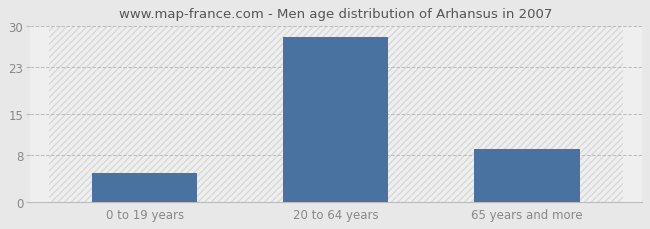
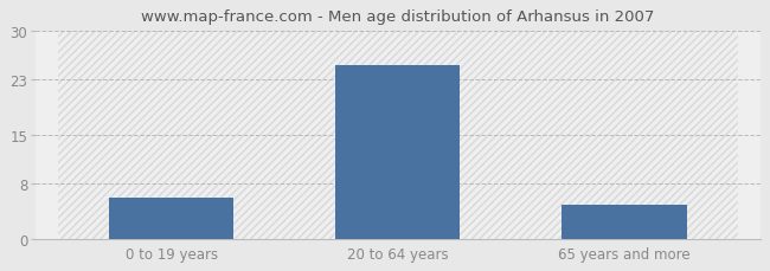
0 to 19 years: 5 -> 6
20 to 64 years: 28 -> 25
65 years and more: 9 -> 5
